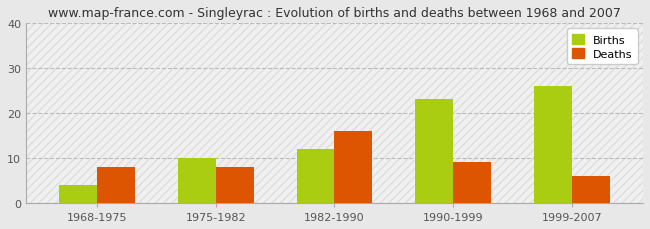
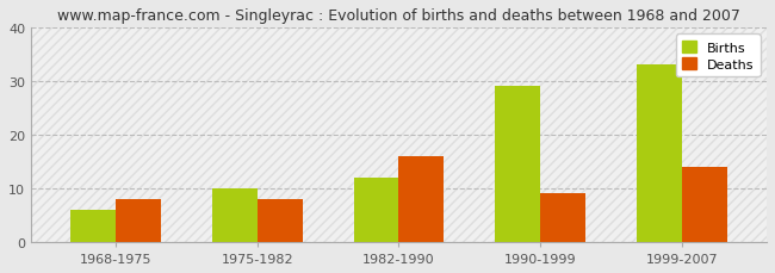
Births/1968-1975: 4 -> 6
Births/1990-1999: 23 -> 29
Births/1999-2007: 26 -> 33
Deaths/1999-2007: 6 -> 14
